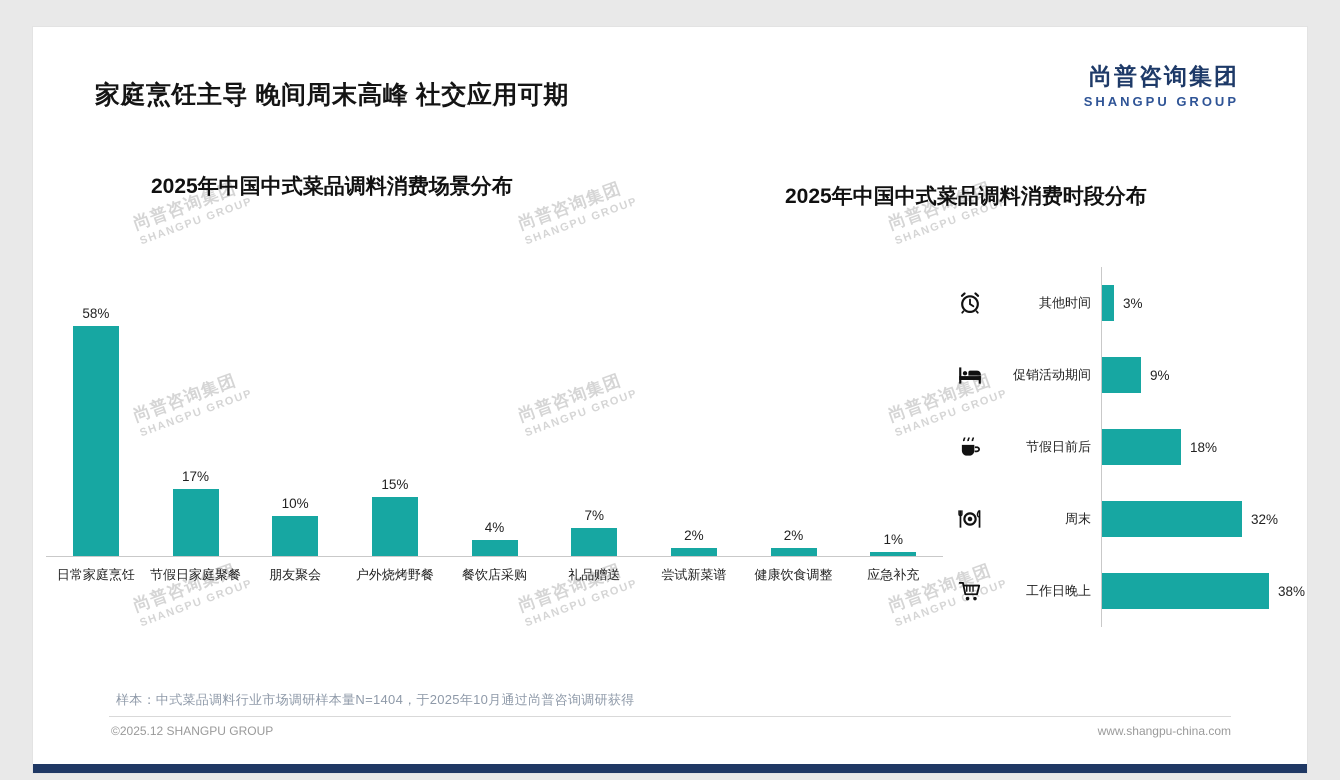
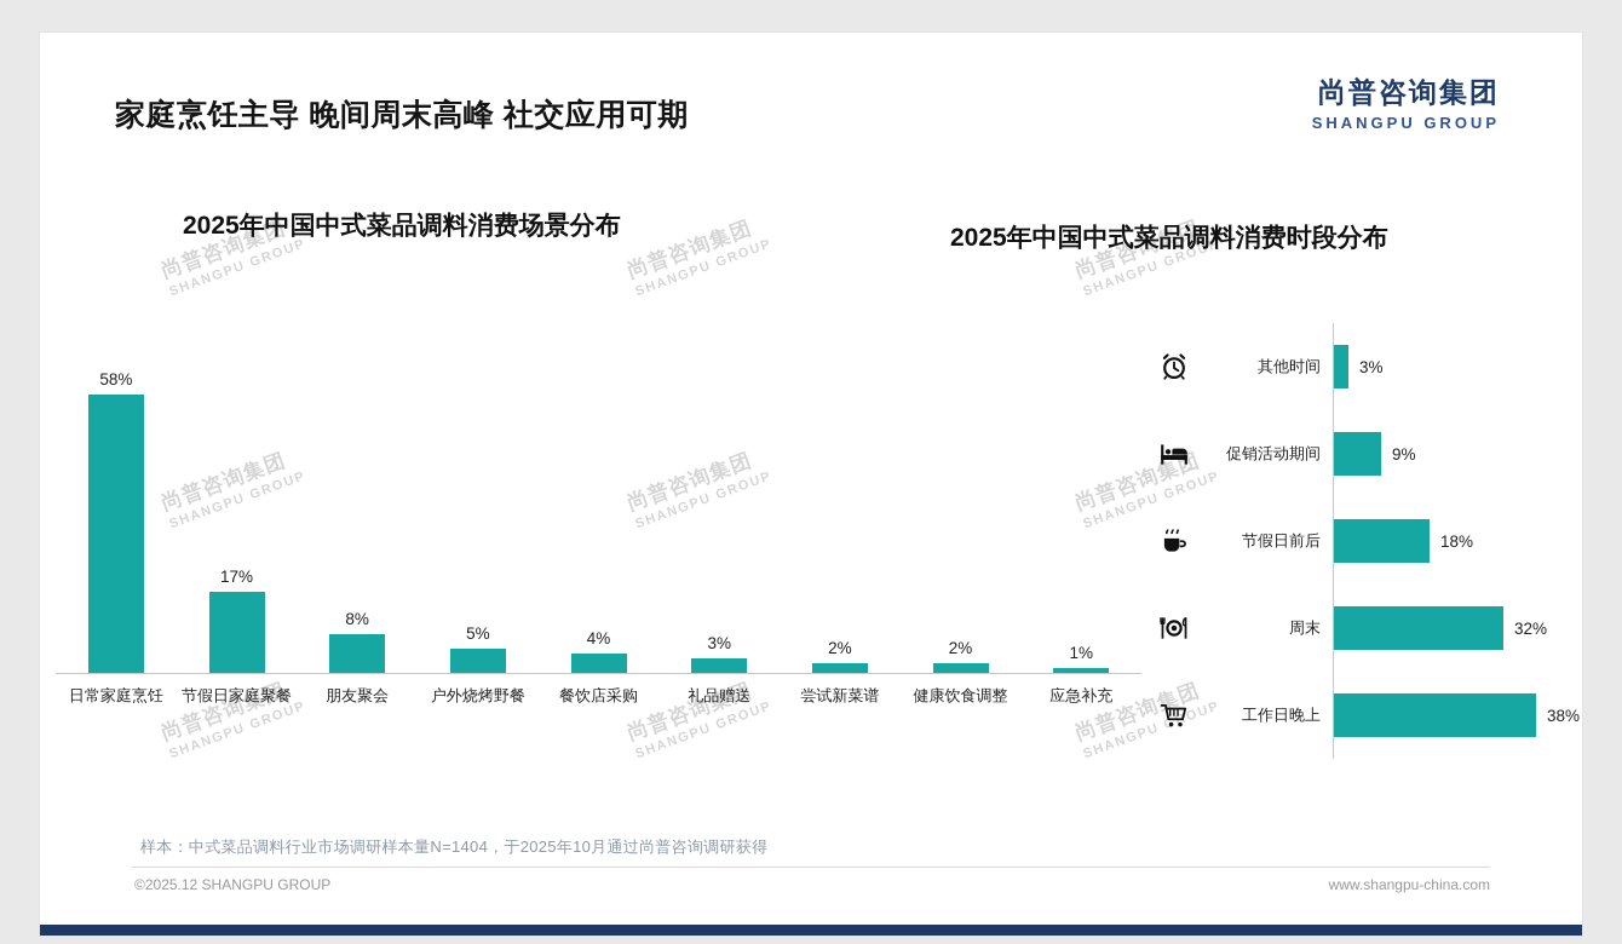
2025年中国中式菜品调料消费场景分布/朋友聚会: 10% -> 8%
2025年中国中式菜品调料消费场景分布/户外烧烤野餐: 15% -> 5%
2025年中国中式菜品调料消费场景分布/礼品赠送: 7% -> 3%
